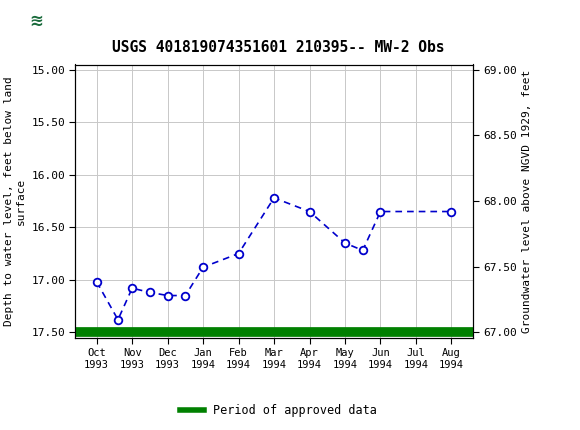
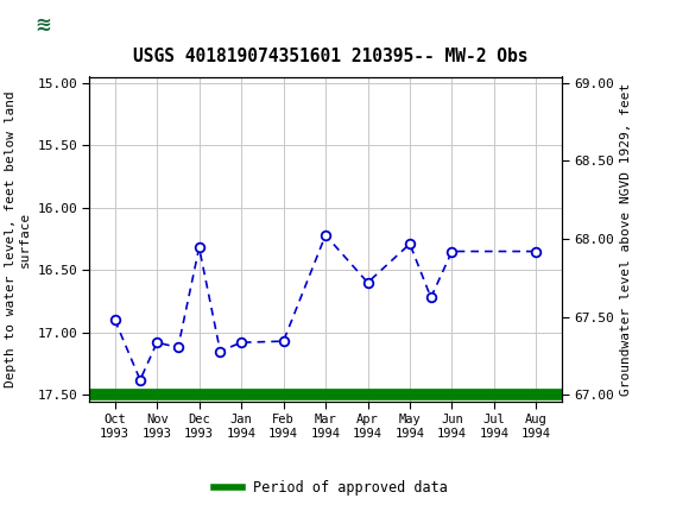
Oct 1993: 17.02 -> 16.90
Dec 1993: 17.15 -> 16.32
Jan 1994: 16.88 -> 17.08
Feb 1994: 16.75 -> 17.07
Apr 1994: 16.35 -> 16.60
May 1994: 16.65 -> 16.29
